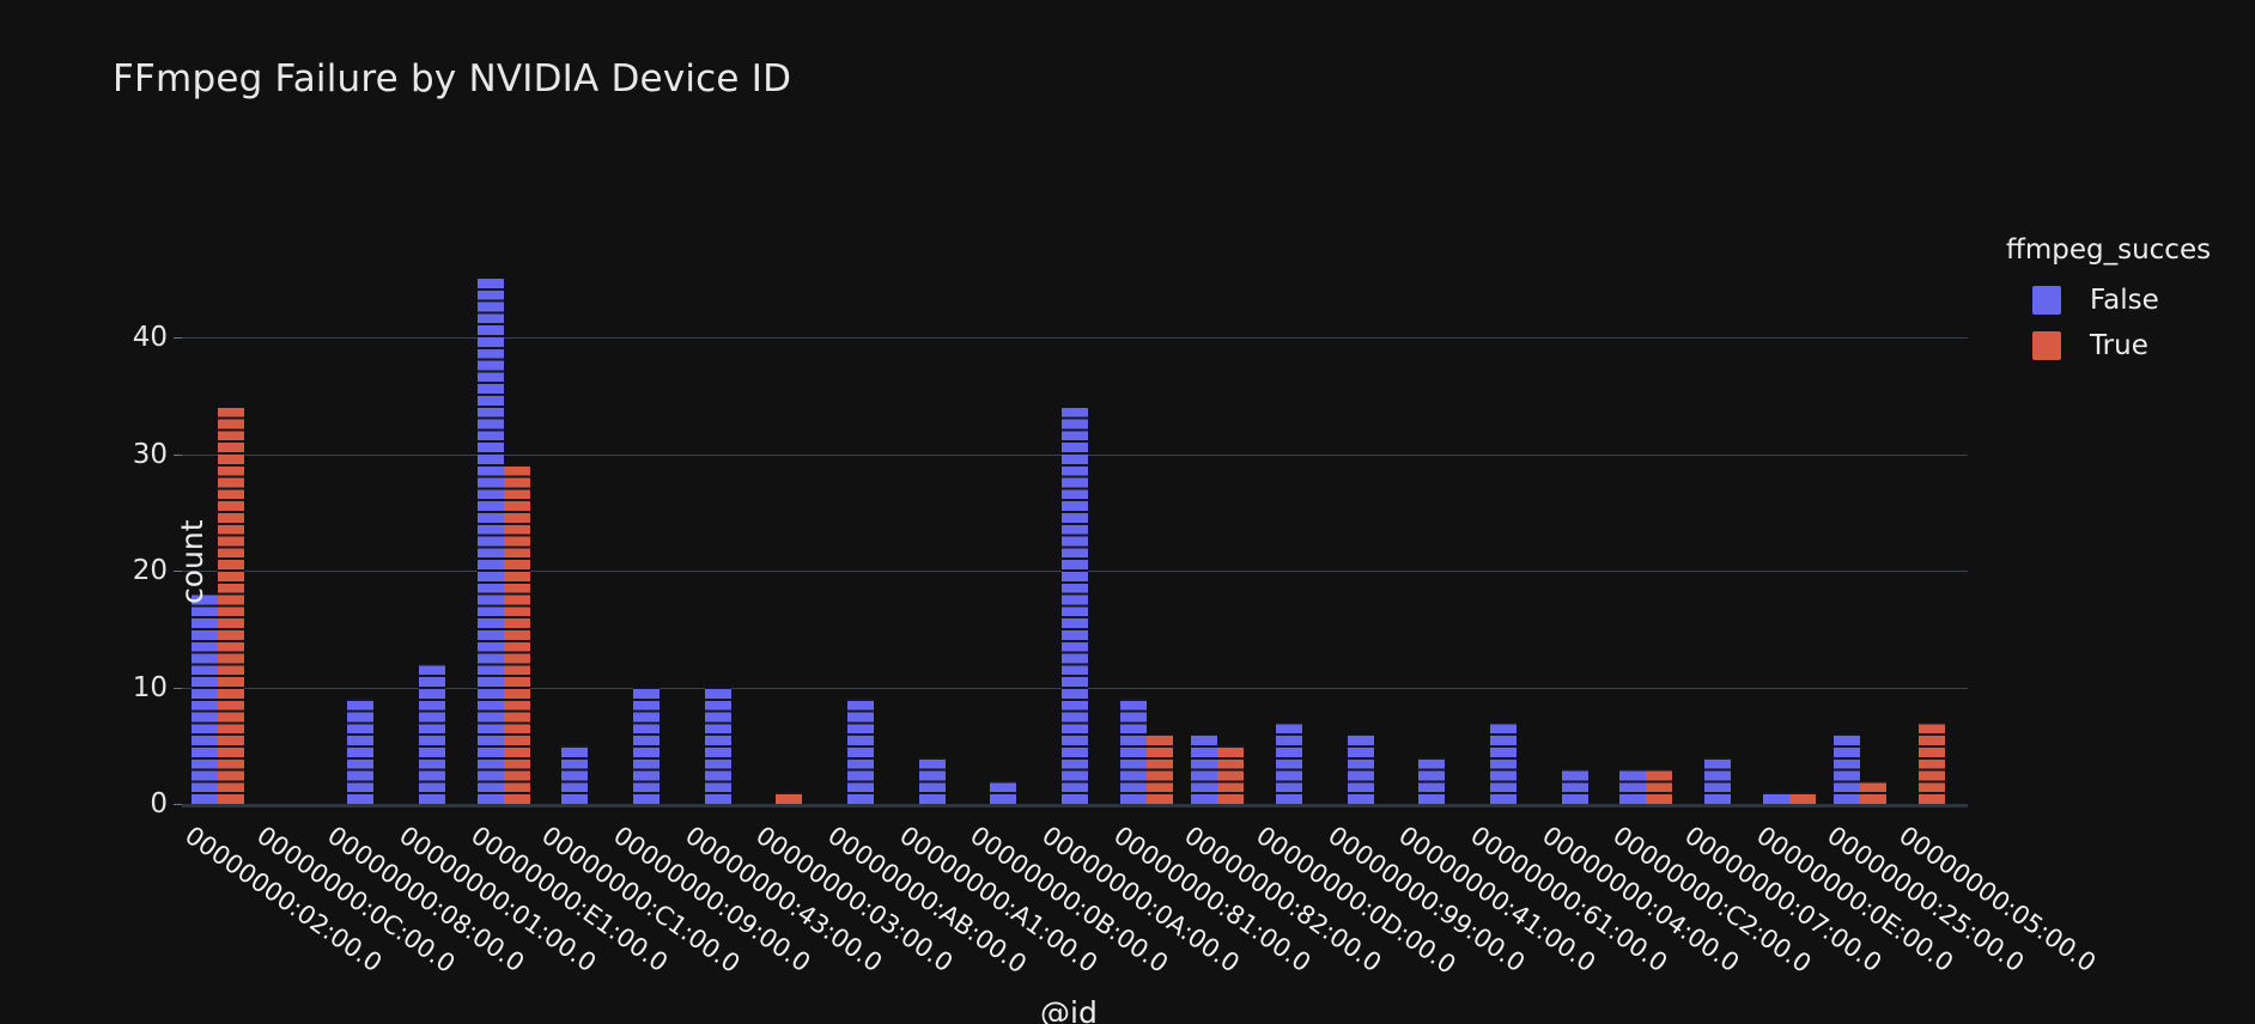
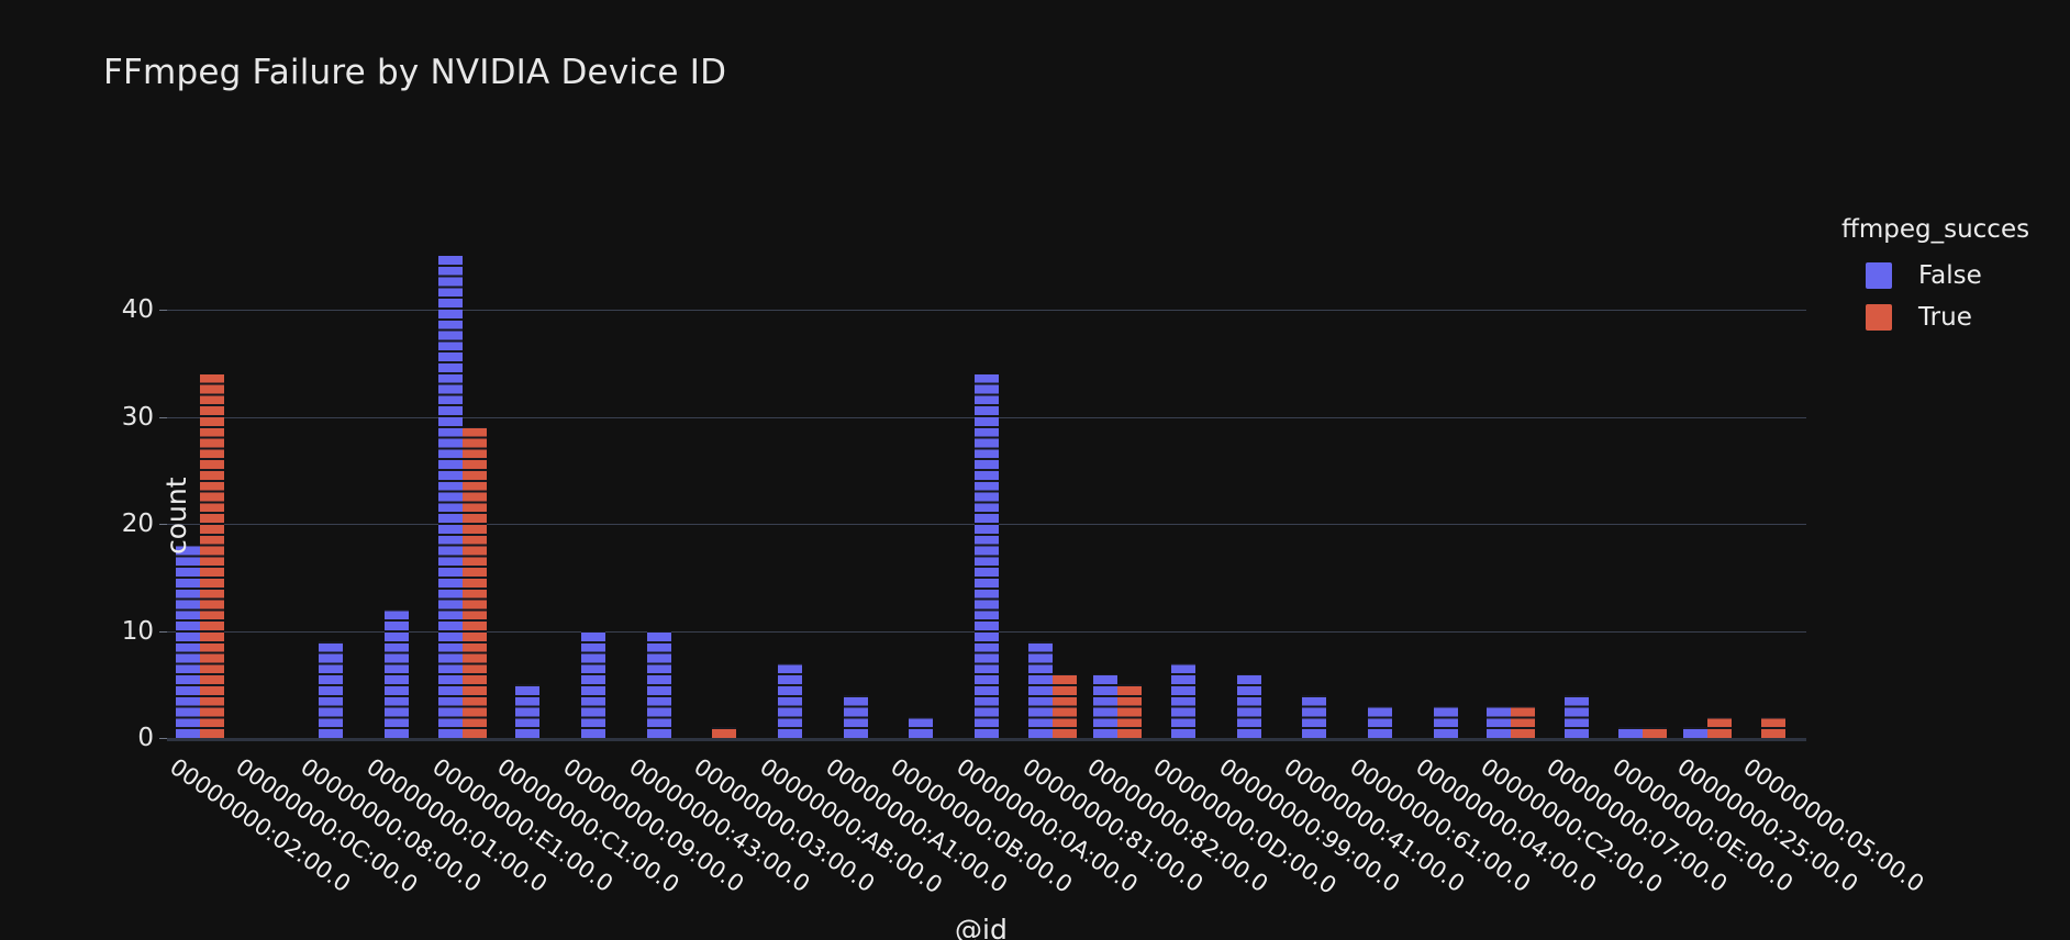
False/00000000:AB:00.0: 9 -> 7
False/00000000:61:00.0: 7 -> 3
False/00000000:25:00.0: 6 -> 1
True/00000000:05:00.0: 7 -> 2
